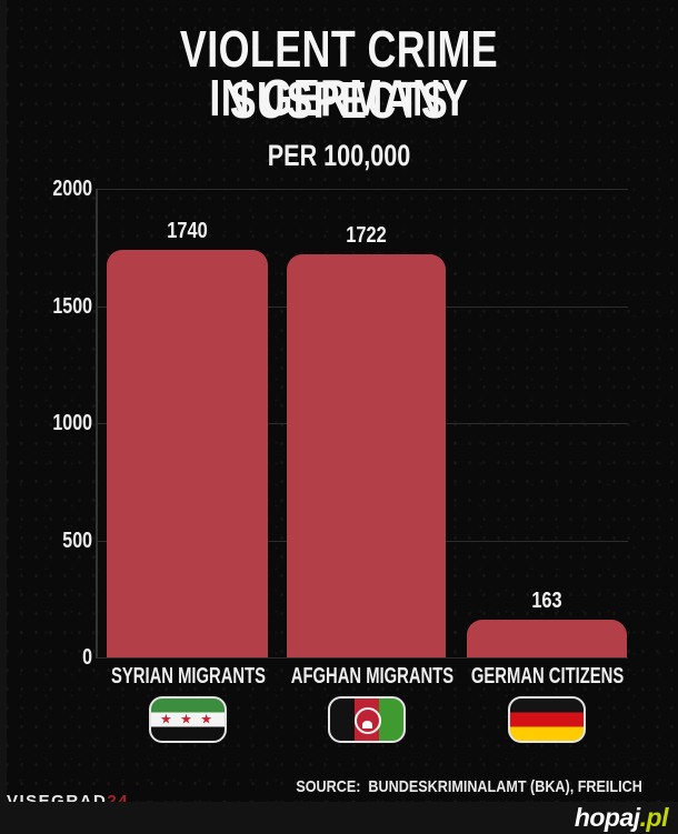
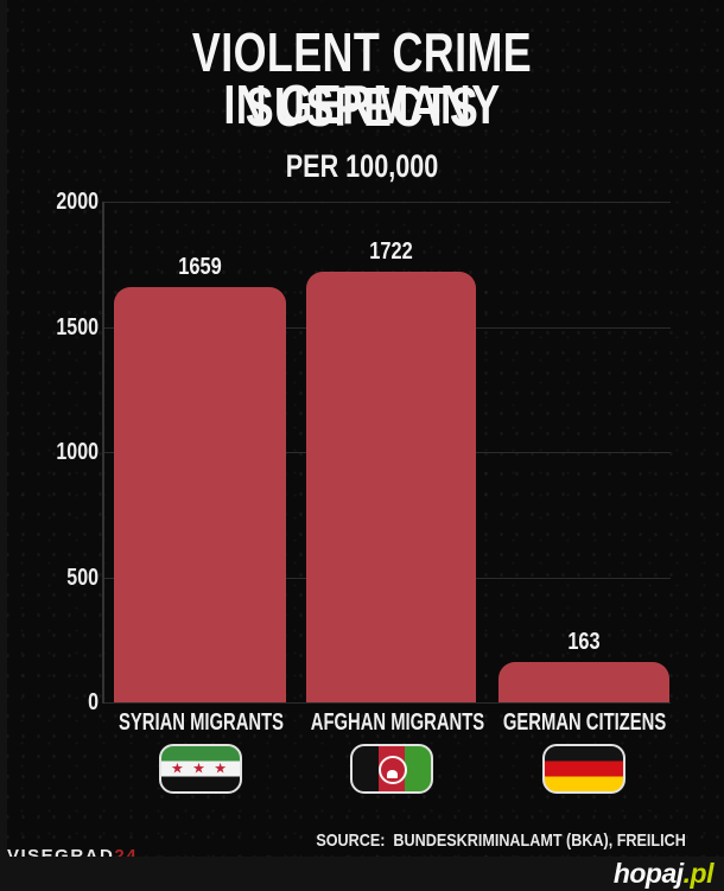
SYRIAN MIGRANTS: 1740 -> 1659
